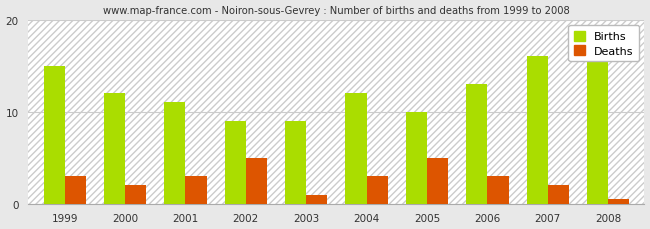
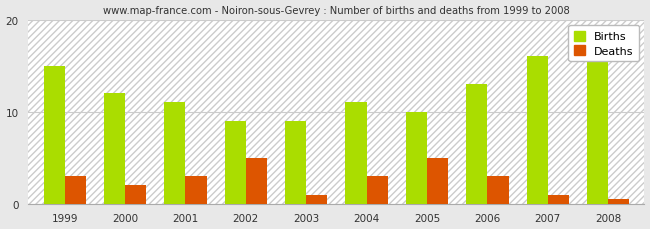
Births/2004: 12 -> 11
Deaths/2007: 2.0 -> 1.0
